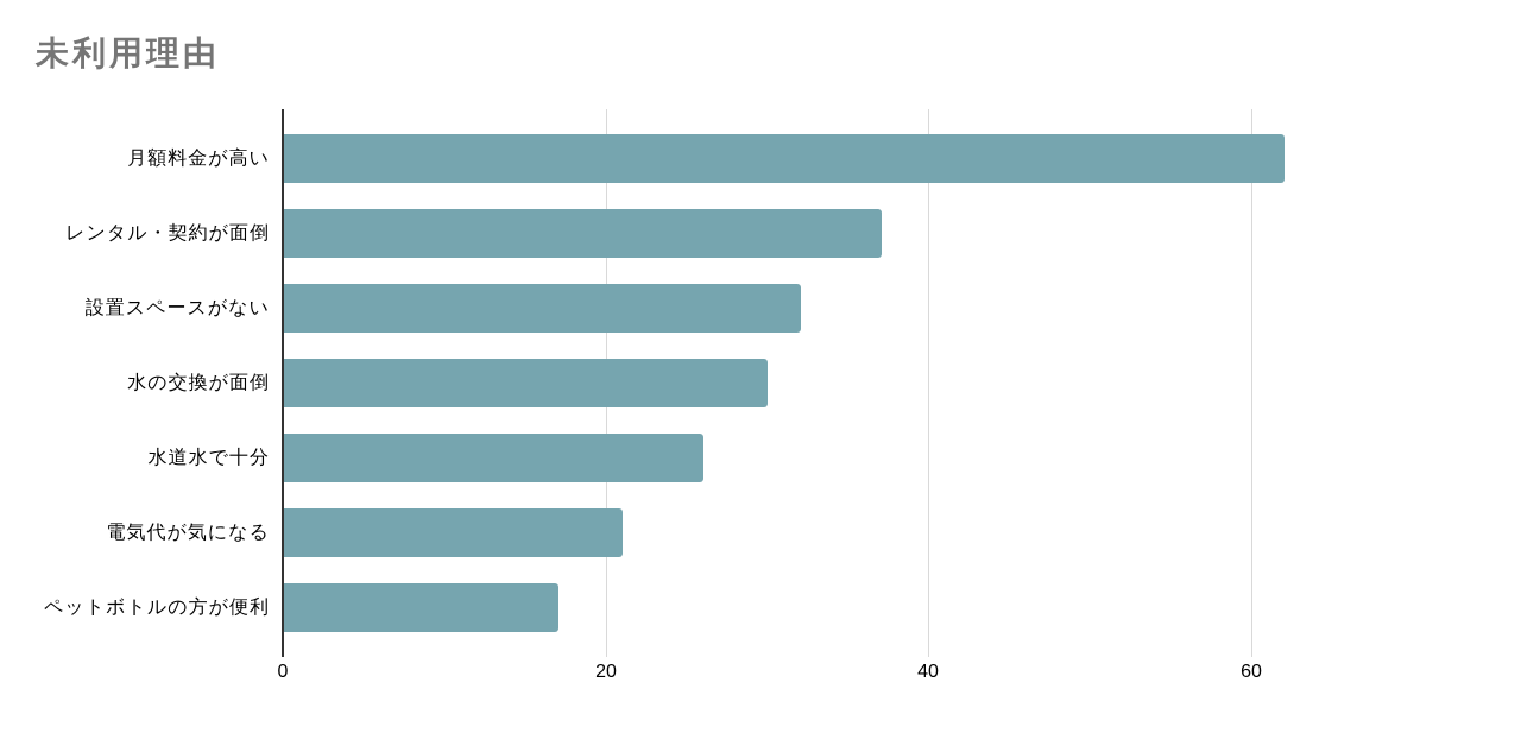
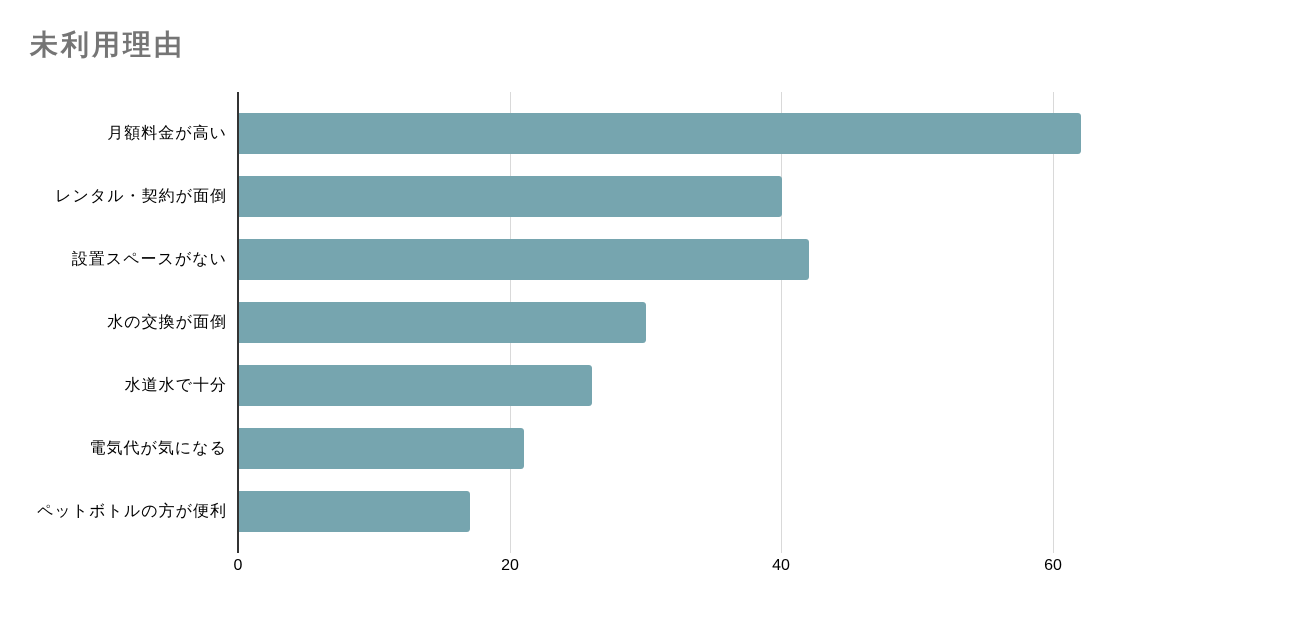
レンタル・契約が面倒: 37 -> 40
設置スペースがない: 32 -> 42
